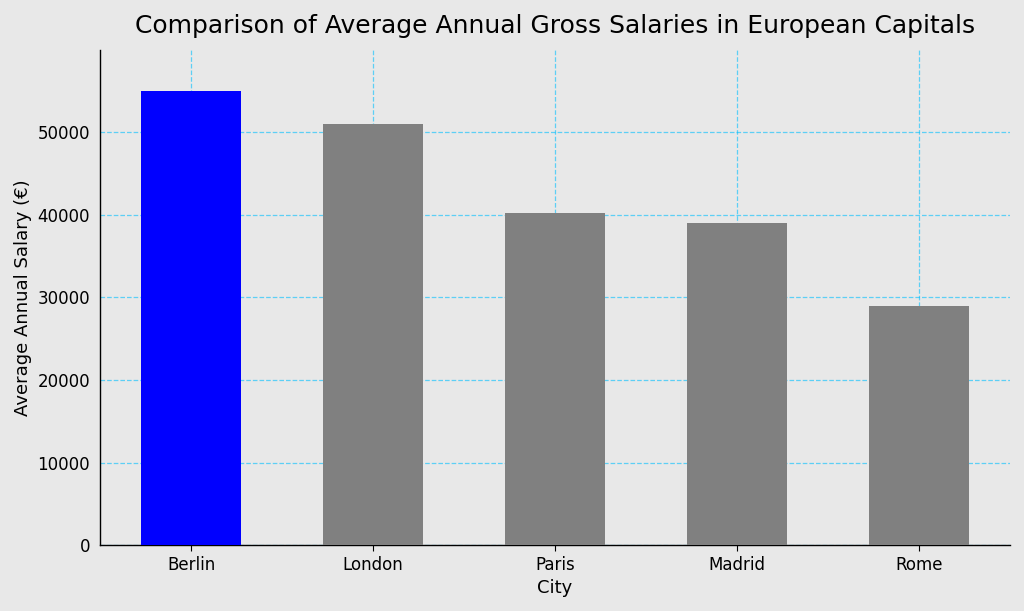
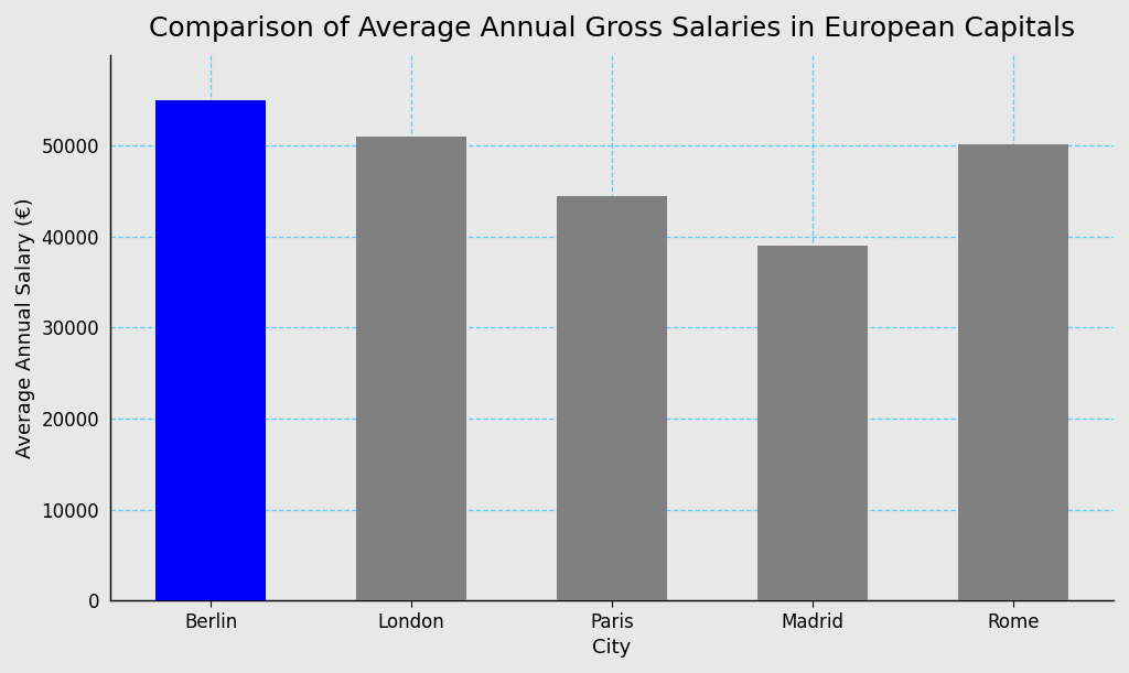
Paris: 40200 -> 44400
Rome: 29000 -> 50200
